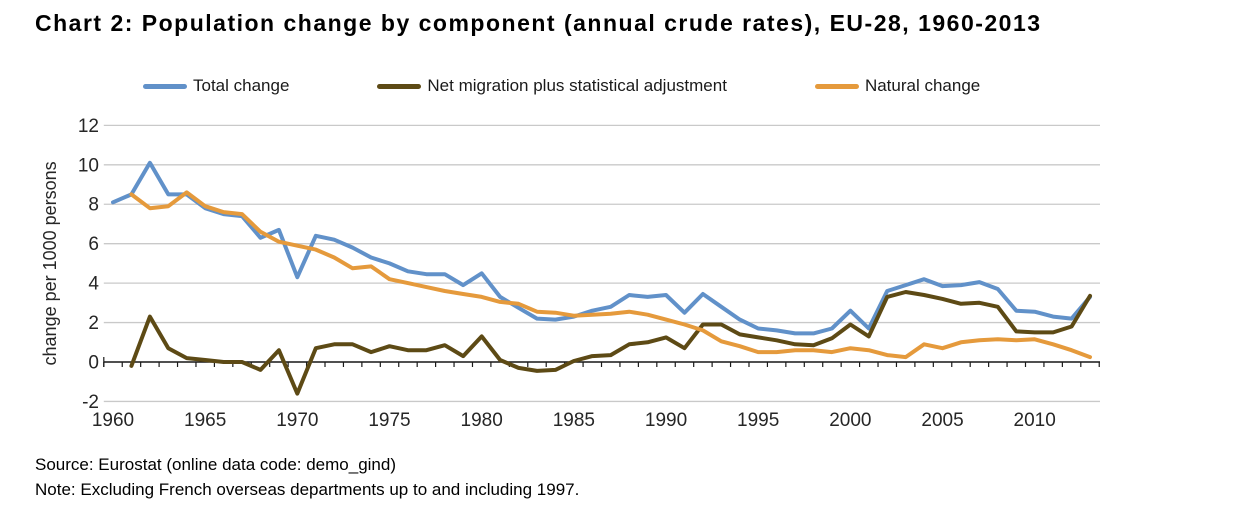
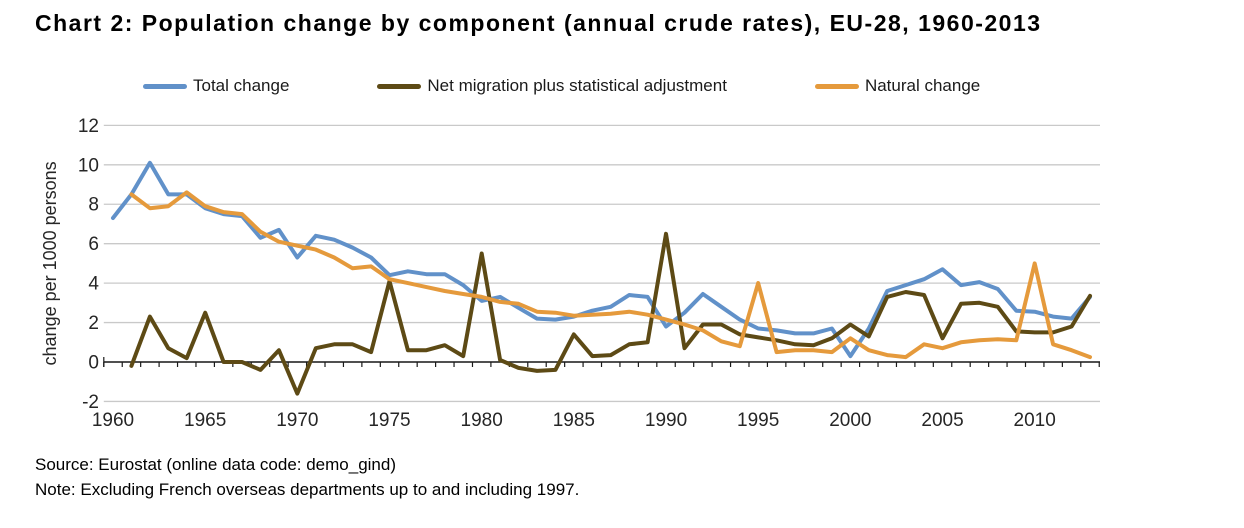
Total change/1960: 8.1 -> 7.3
Net migration plus statistical adjustment/1965: 0.1 -> 2.5
Total change/1970: 4.3 -> 5.3
Total change/1975: 5.0 -> 4.4
Net migration plus statistical adjustment/1975: 0.8 -> 4.1
Total change/1980: 4.5 -> 3.1
Net migration plus statistical adjustment/1980: 1.3 -> 5.5
Net migration plus statistical adjustment/1985: 0.1 -> 1.4
Total change/1990: 3.4 -> 1.8
Net migration plus statistical adjustment/1990: 1.2 -> 6.5
Natural change/1995: 0.5 -> 4.0
Total change/2000: 2.6 -> 0.3
Natural change/2000: 0.7 -> 1.2
Total change/2005: 3.9 -> 4.7
Net migration plus statistical adjustment/2005: 3.2 -> 1.2
Natural change/2010: 1.1 -> 5.0
